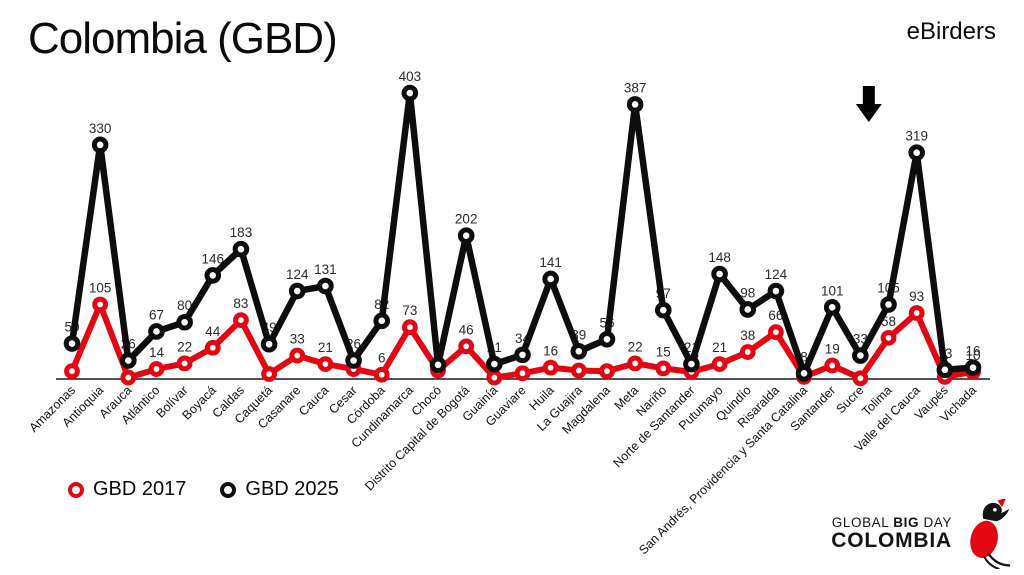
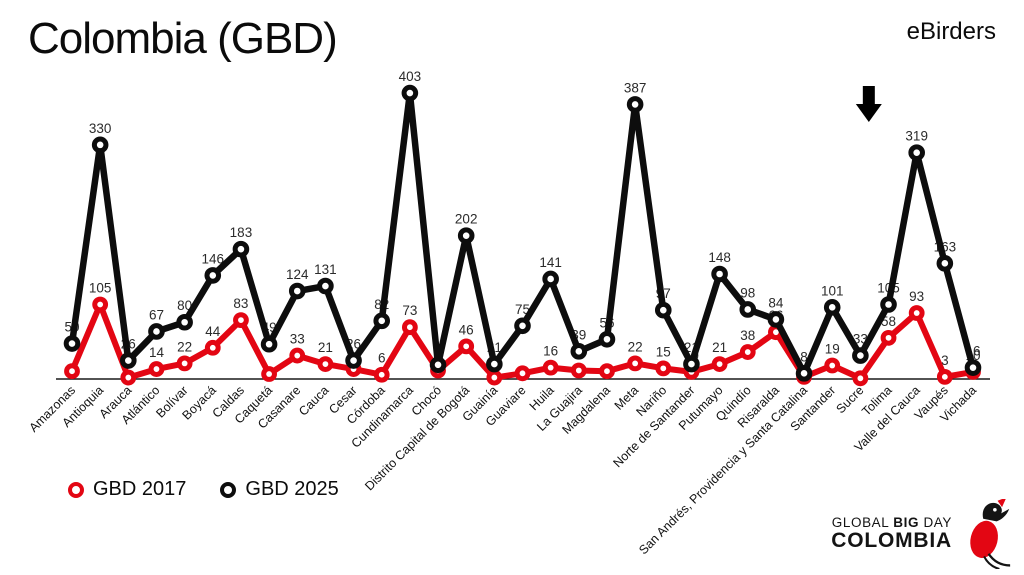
GBD 2025/Guaviare: 34 -> 75
GBD 2025/Risaralda: 124 -> 84
GBD 2025/Vaupés: 13 -> 163
